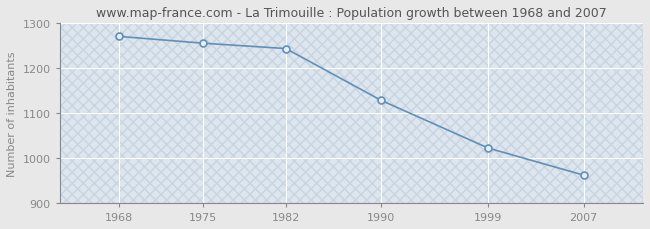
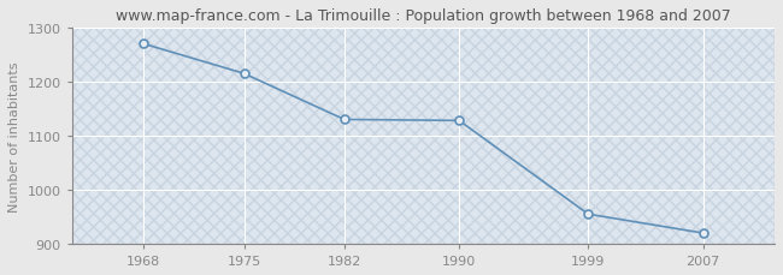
1975: 1255 -> 1215
1982: 1243 -> 1130
1999: 1022 -> 955
2007: 962 -> 920
